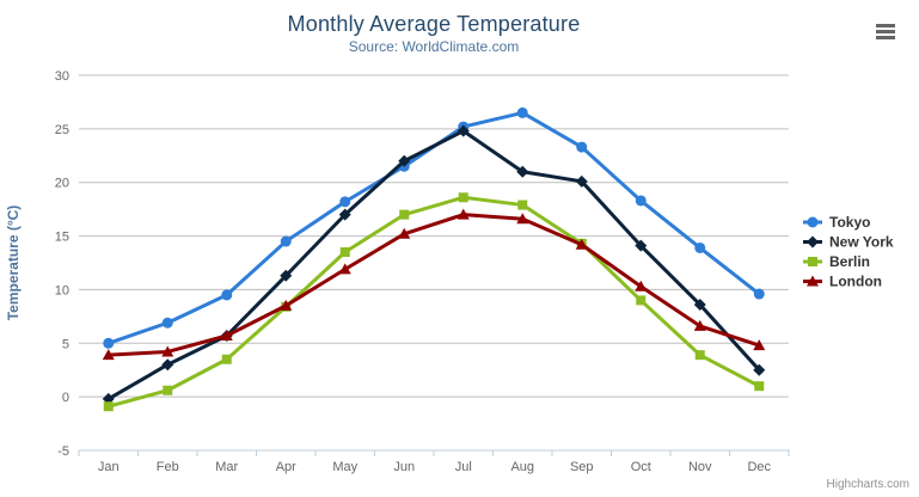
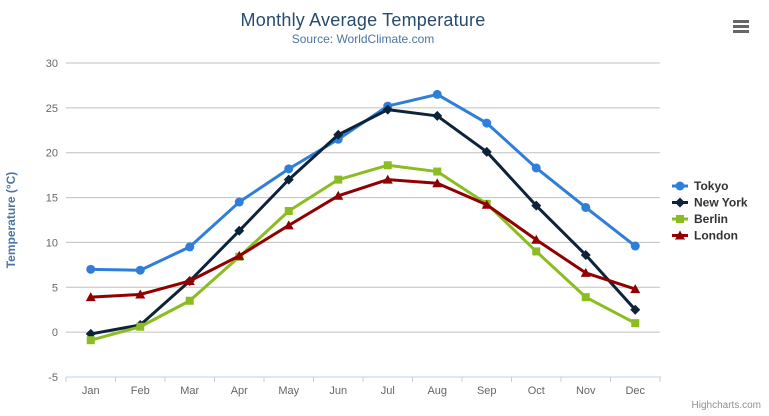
Tokyo/Jan: 5 -> 7
New York/Feb: 3 -> 1
New York/Aug: 21 -> 24
